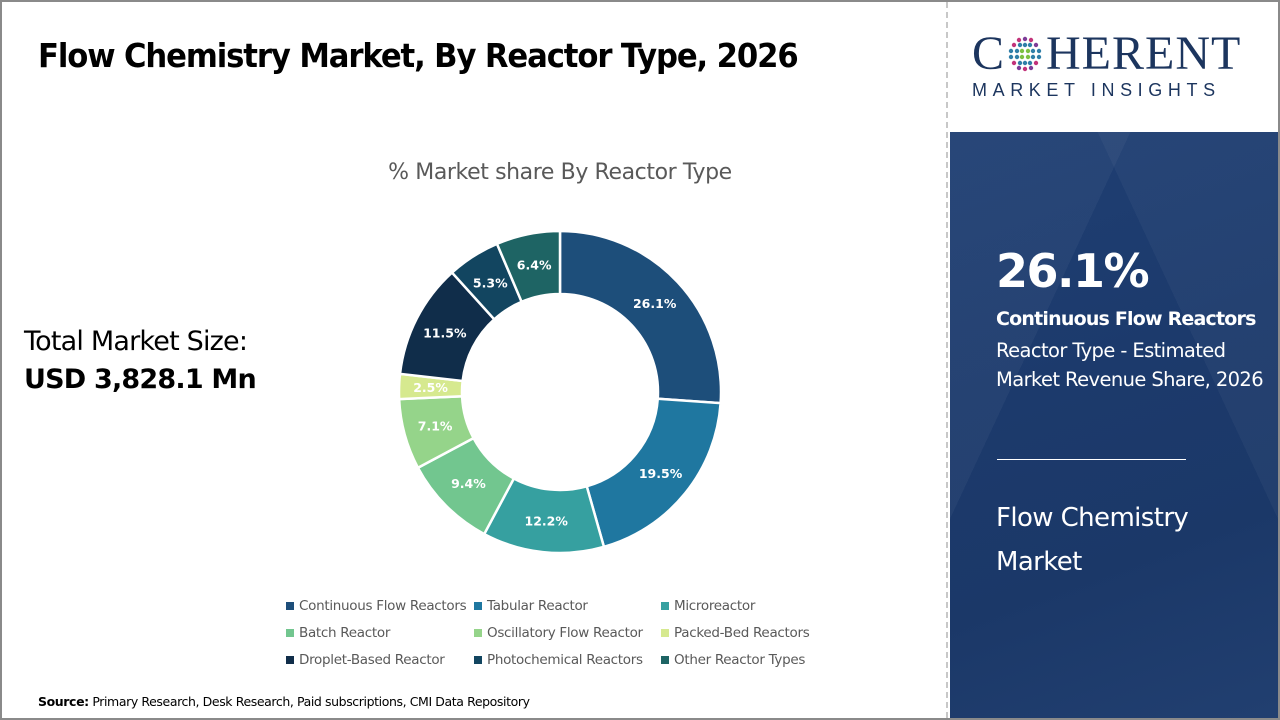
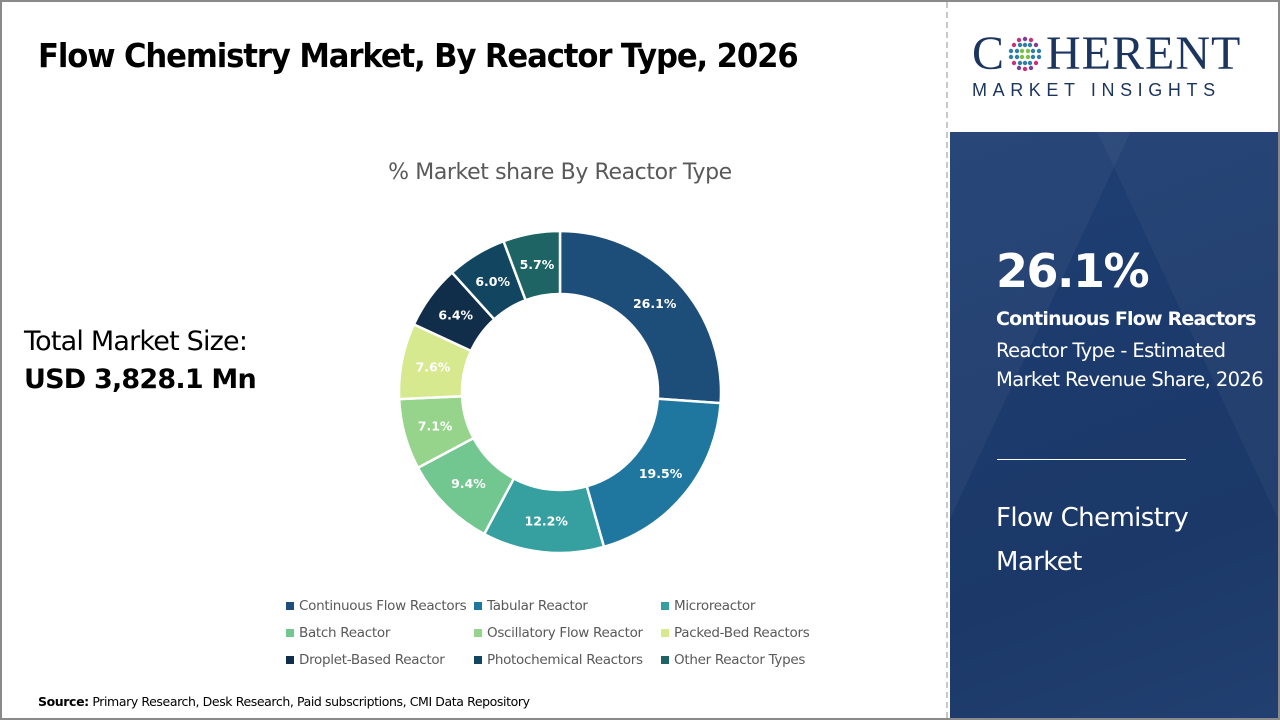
Packed-Bed Reactors: 2.5% -> 7.6%
Droplet-Based Reactor: 11.5% -> 6.4%
Photochemical Reactors: 5.3% -> 6.0%
Other Reactor Types: 6.4% -> 5.7%
